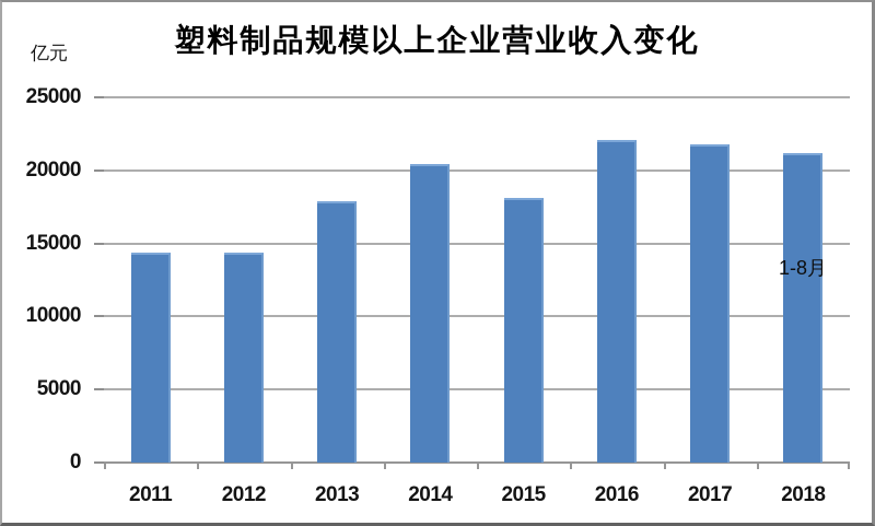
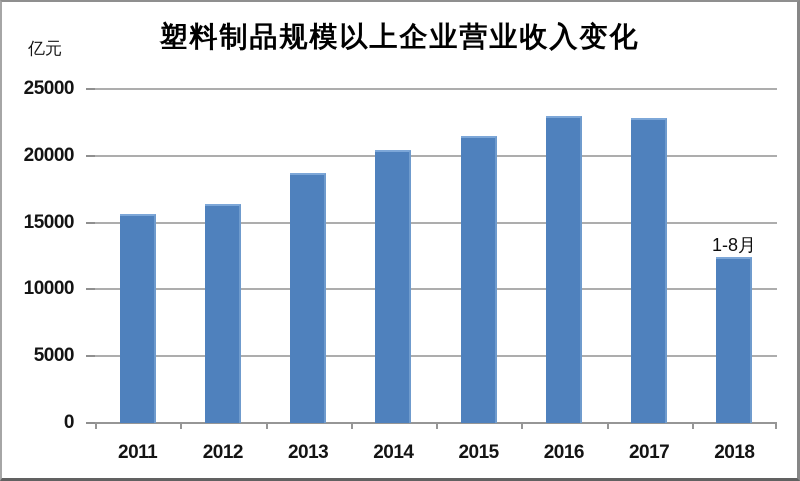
2011: 14400 -> 15600
2012: 14400 -> 16400
2013: 17900 -> 18700
2015: 18100 -> 21500
2016: 22100 -> 23000
2017: 21800 -> 22800
2018: 21200 -> 12400
